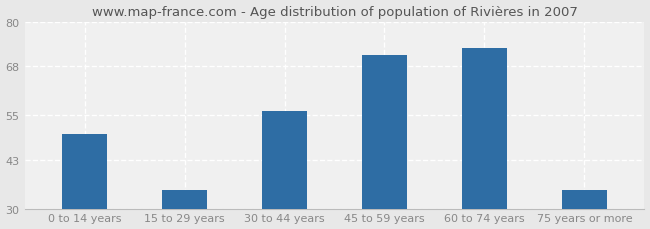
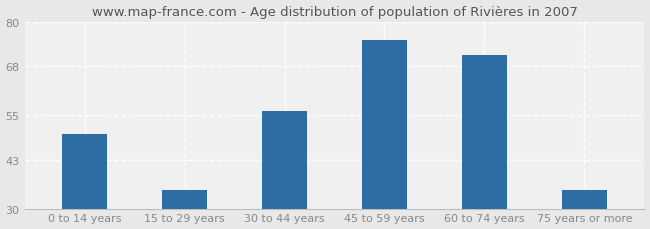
45 to 59 years: 71 -> 75
60 to 74 years: 73 -> 71
